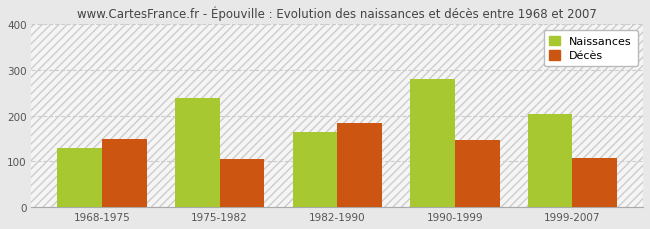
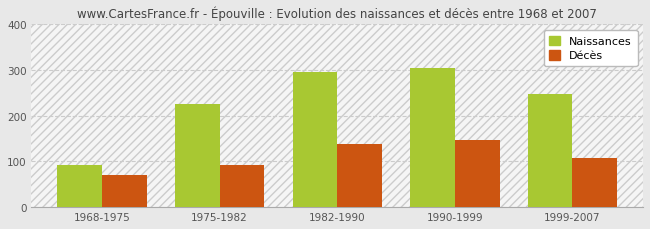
Naissances/1968-1975: 130 -> 93
Décès/1968-1975: 150 -> 70
Naissances/1975-1982: 240 -> 225
Décès/1975-1982: 105 -> 93
Naissances/1982-1990: 165 -> 295
Décès/1982-1990: 185 -> 138
Naissances/1990-1999: 280 -> 305
Naissances/1999-2007: 205 -> 247
